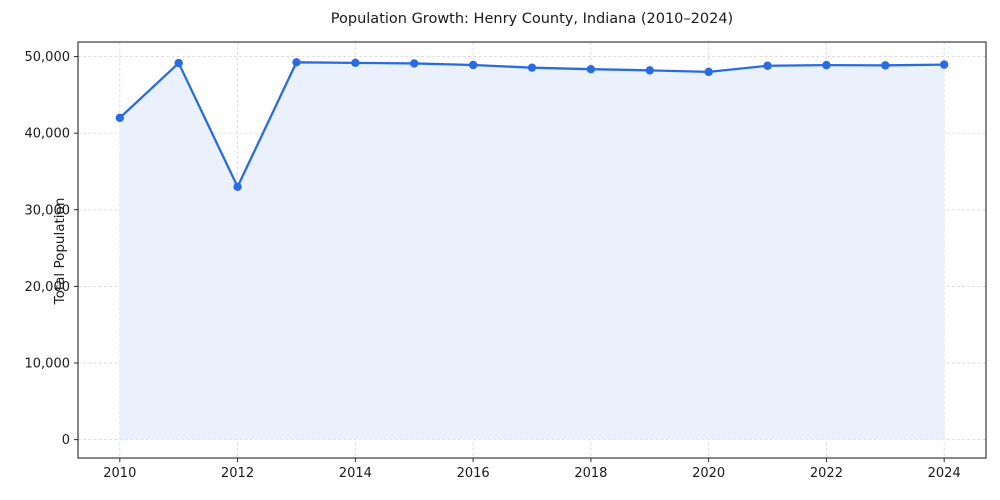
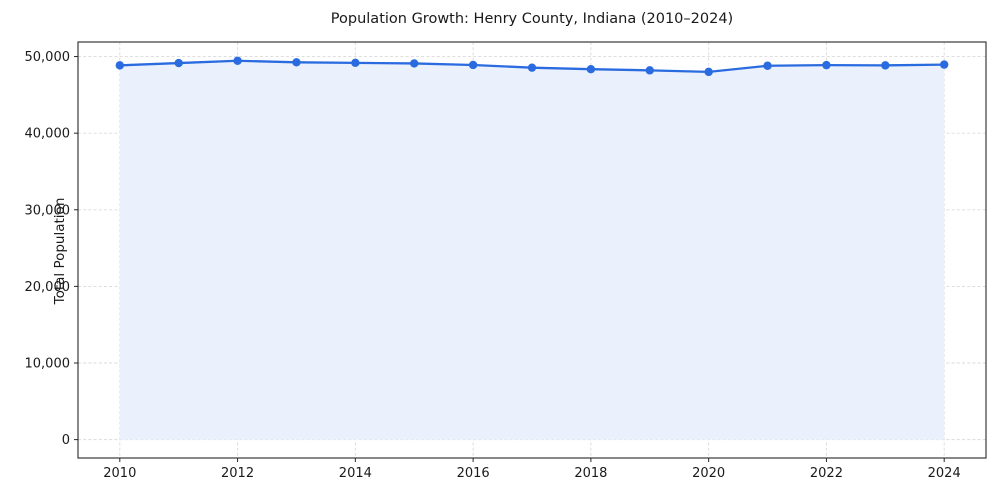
2010: 42000 -> 49000
2012: 33000 -> 49000
